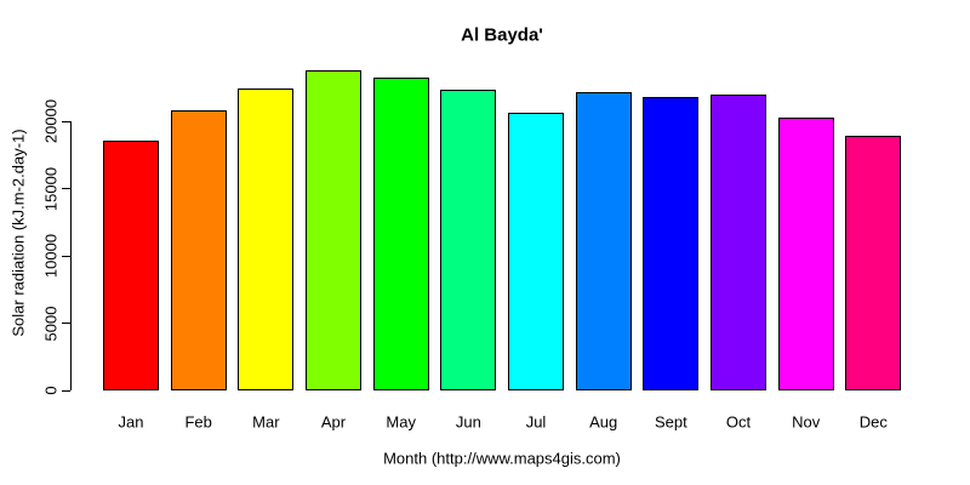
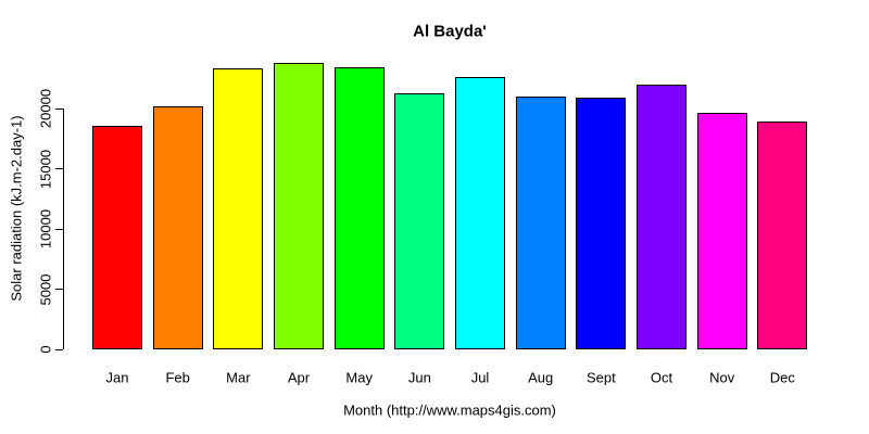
Feb: 20800 -> 20200
Mar: 22400 -> 23300
May: 23200 -> 23400
Jun: 22300 -> 21300
Jul: 20600 -> 22600
Aug: 22200 -> 21000
Sept: 21800 -> 20900
Nov: 20300 -> 19600
